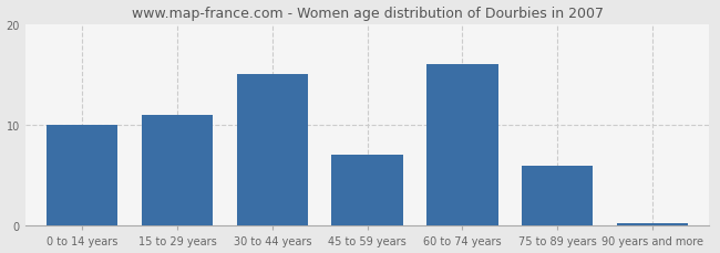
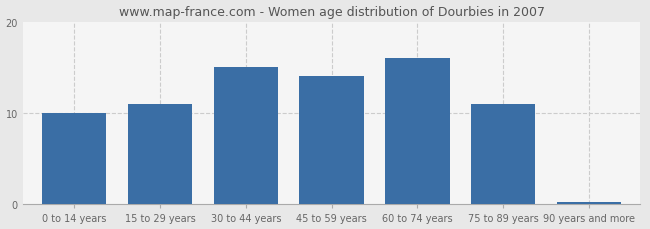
45 to 59 years: 7.0 -> 14.0
75 to 89 years: 6.0 -> 11.0
